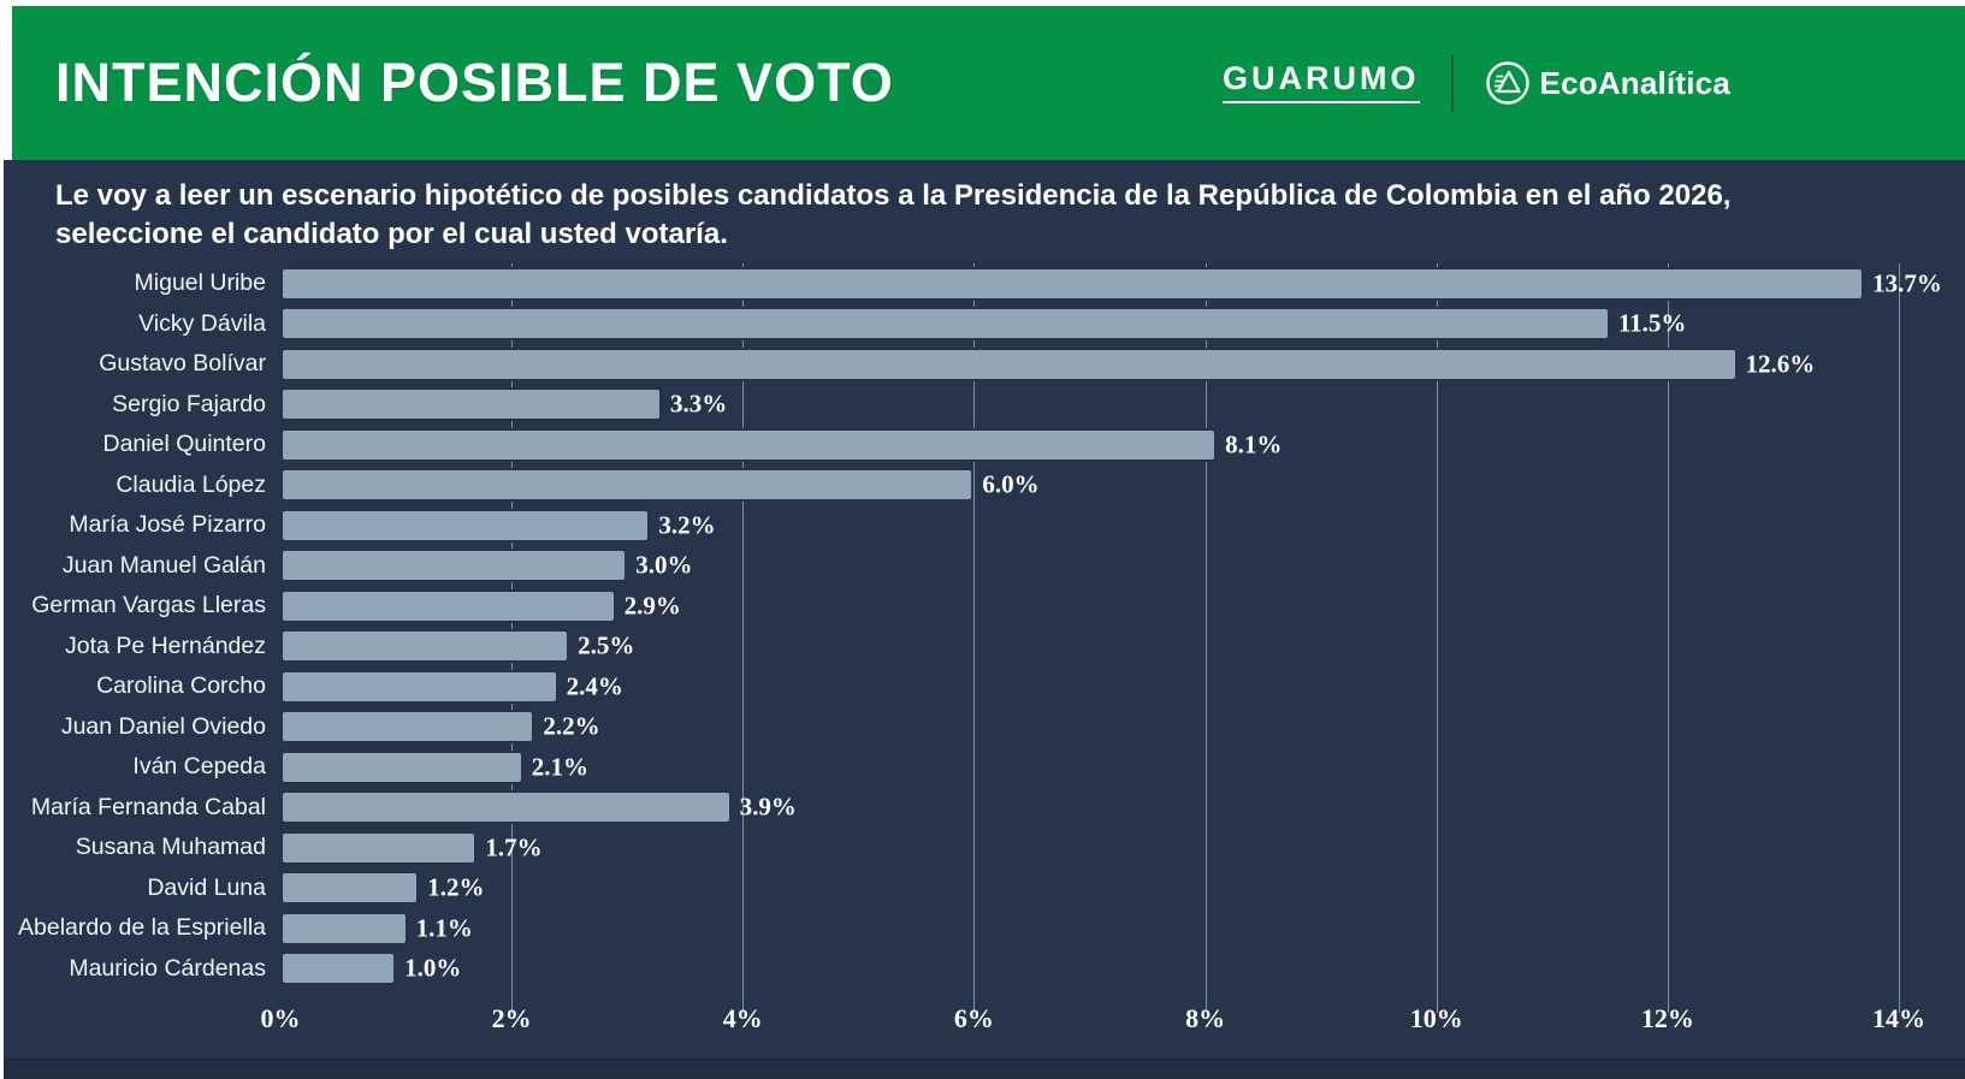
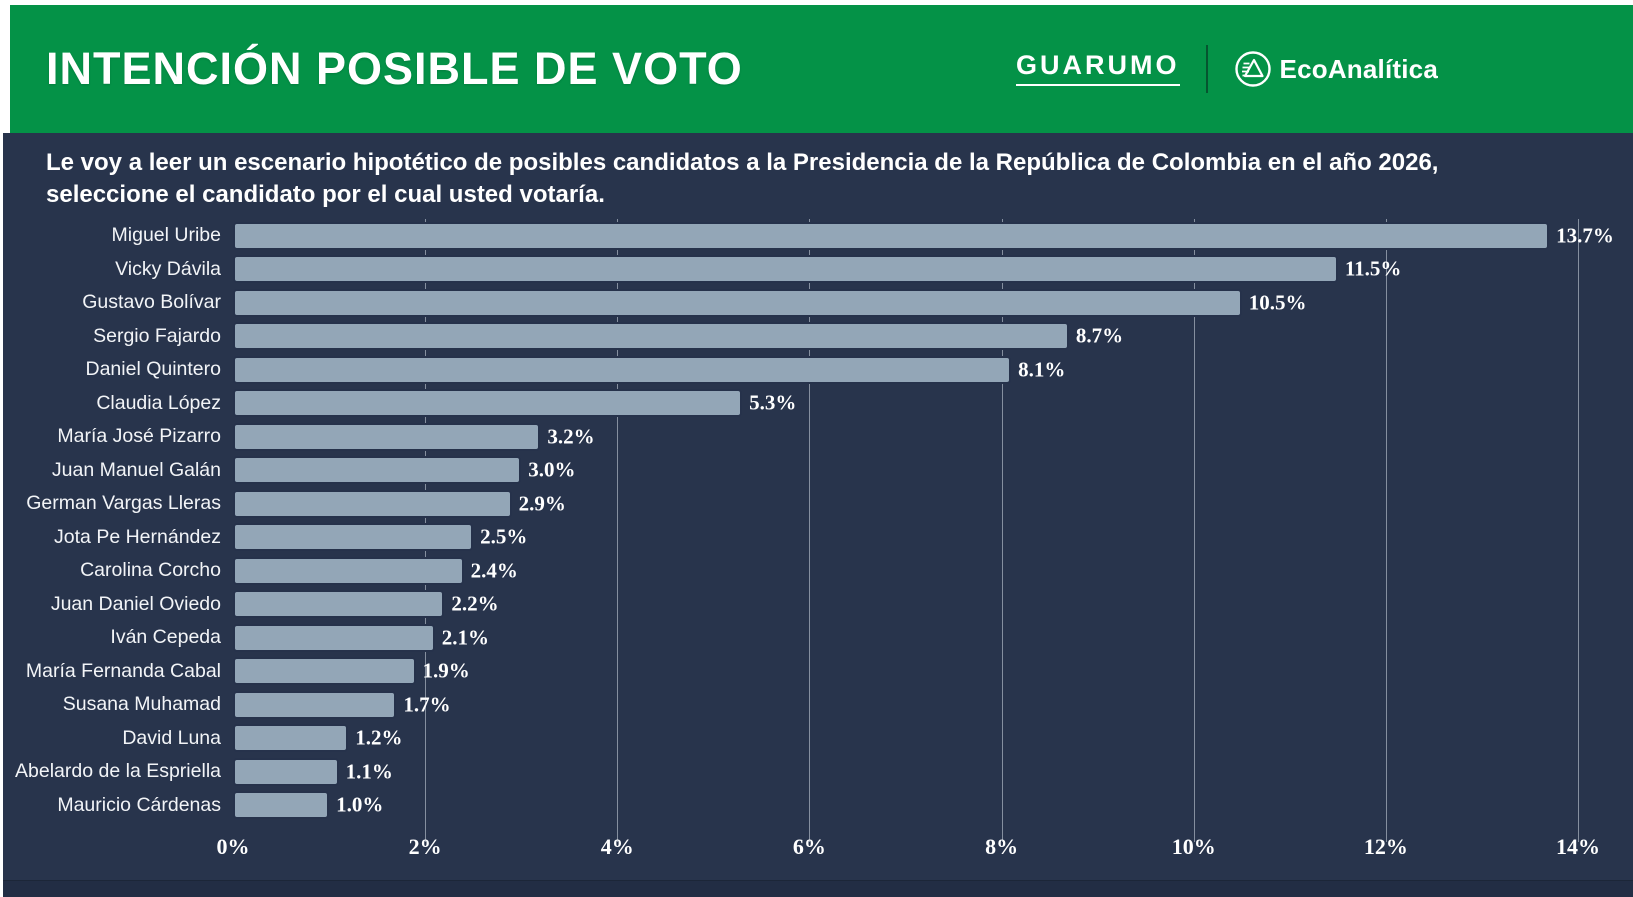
Gustavo Bolívar: 12.6% -> 10.5%
Sergio Fajardo: 3.3% -> 8.7%
Claudia López: 6.0% -> 5.3%
María Fernanda Cabal: 3.9% -> 1.9%
